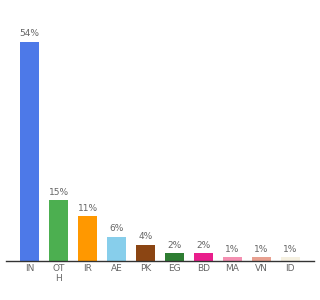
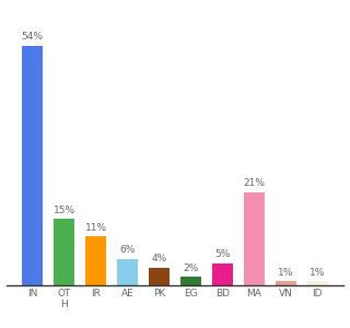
BD: 2% -> 5%
MA: 1% -> 21%
